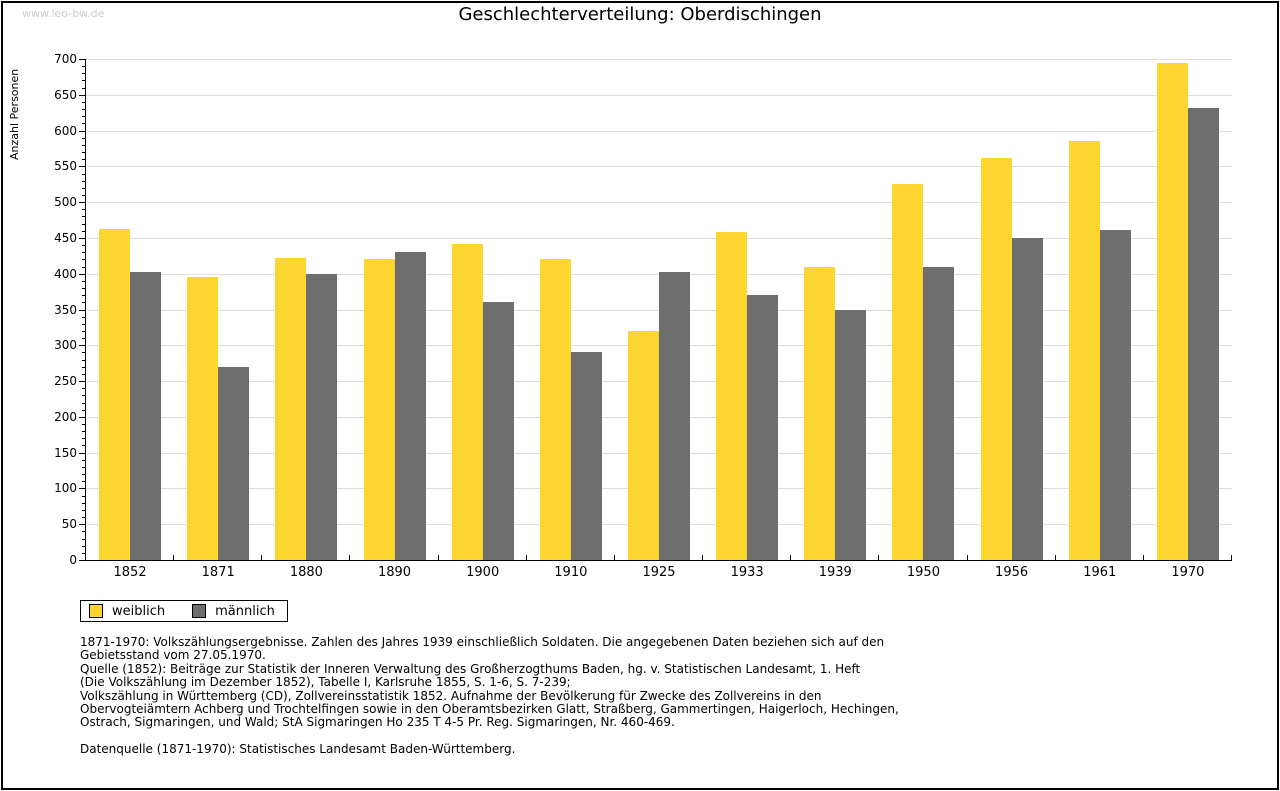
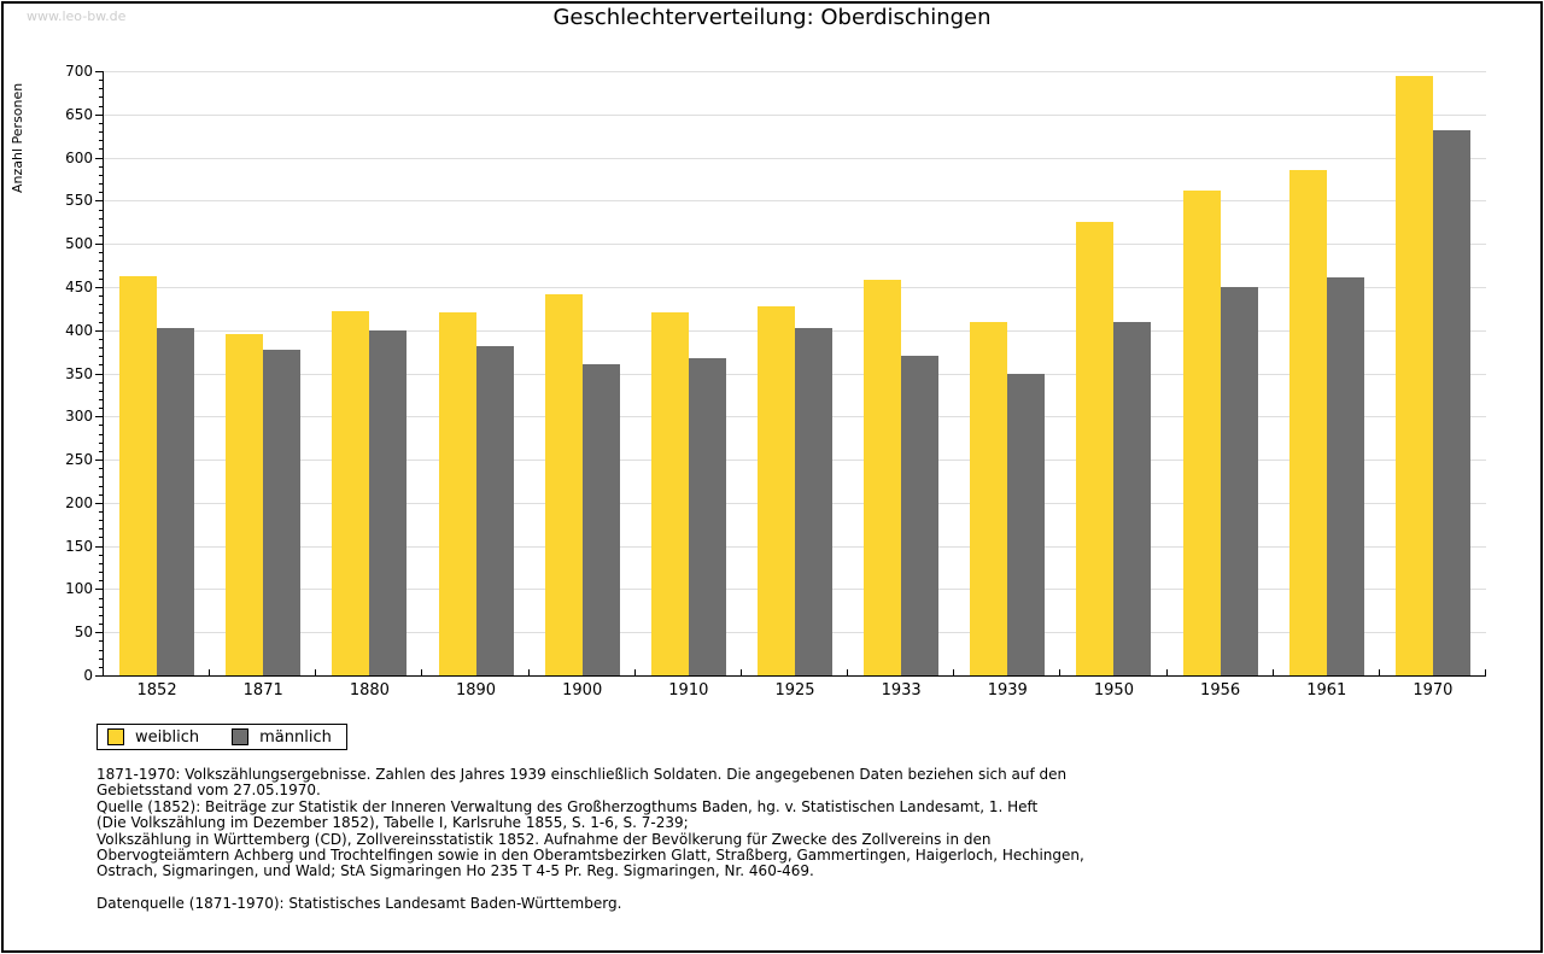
männlich/1871: 270 -> 380
männlich/1890: 430 -> 380
männlich/1910: 290 -> 370
weiblich/1925: 320 -> 430
